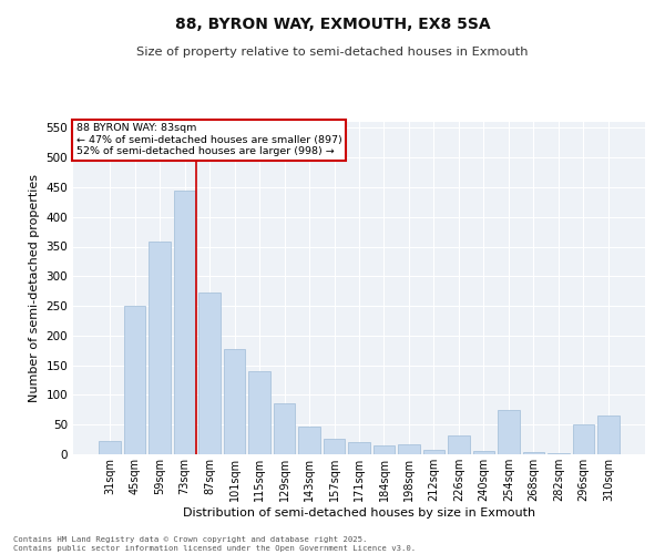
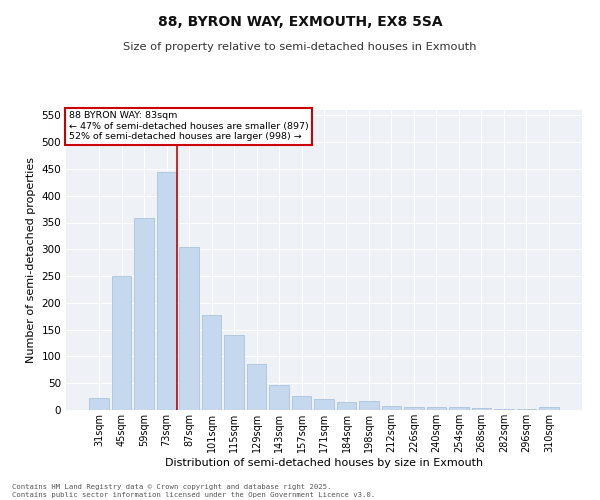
87sqm: 272 -> 305
226sqm: 32 -> 6
254sqm: 74 -> 5
296sqm: 50 -> 1
310sqm: 66 -> 5
